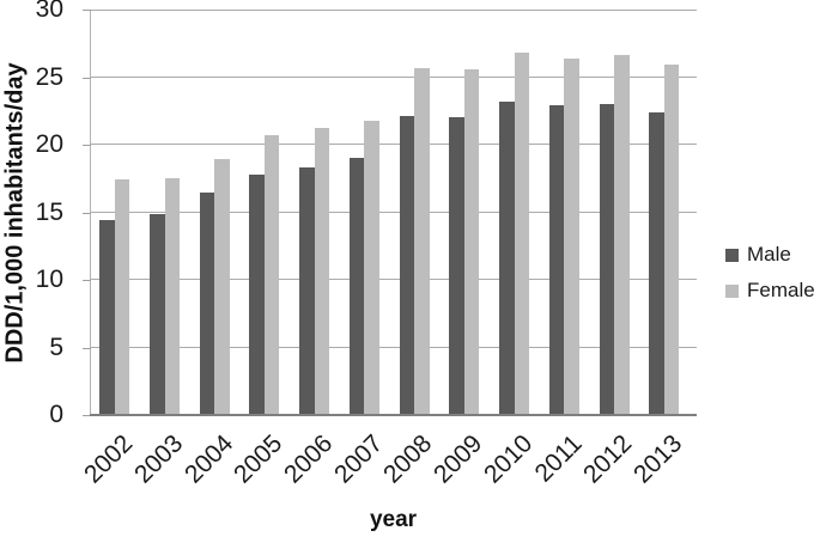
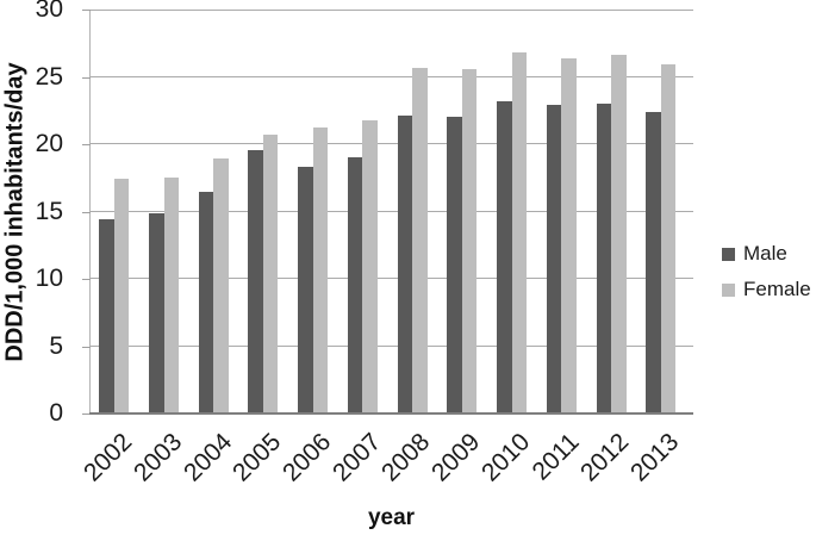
Male/2005: 17.8 -> 19.6
